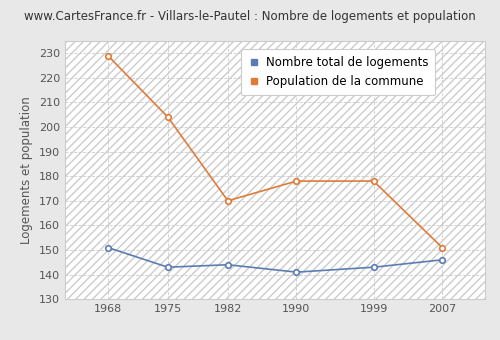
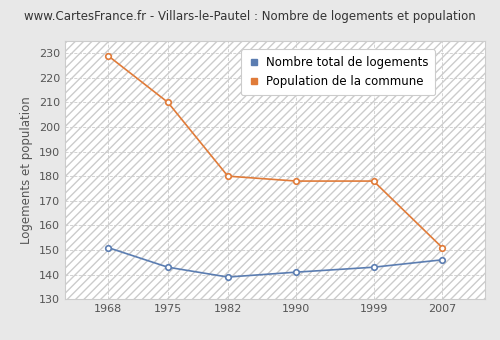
Population de la commune/1975: 204 -> 210
Nombre total de logements/1982: 144 -> 139
Population de la commune/1982: 170 -> 180
